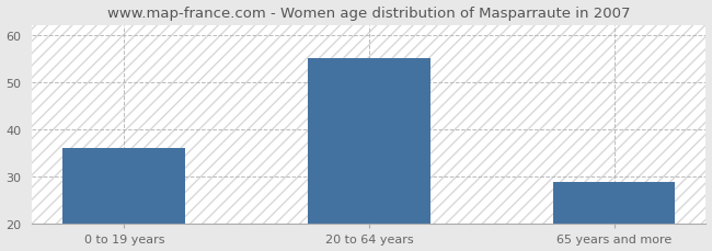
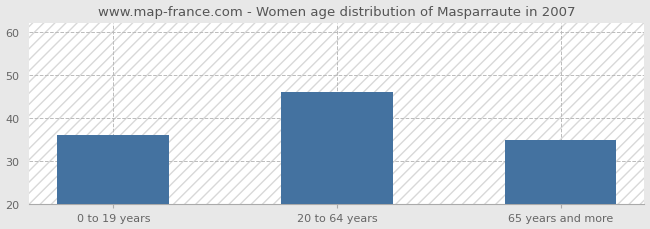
20 to 64 years: 55 -> 46
65 years and more: 29 -> 35
